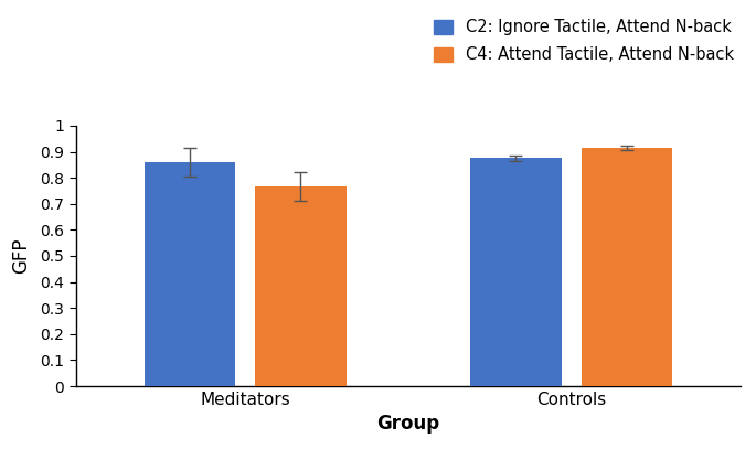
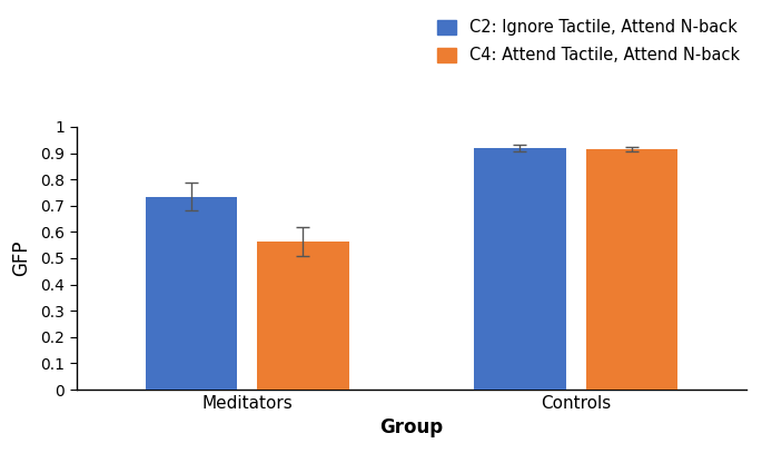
C2: Ignore Tactile, Attend N-back/Meditators: 0.858 -> 0.735
C4: Attend Tactile, Attend N-back/Meditators: 0.765 -> 0.565
C2: Ignore Tactile, Attend N-back/Controls: 0.875 -> 0.920
